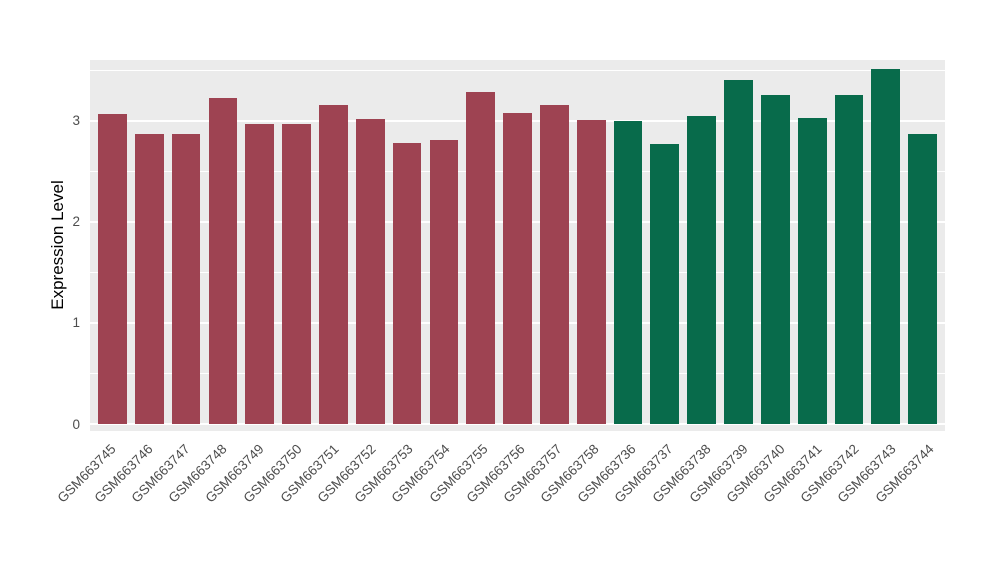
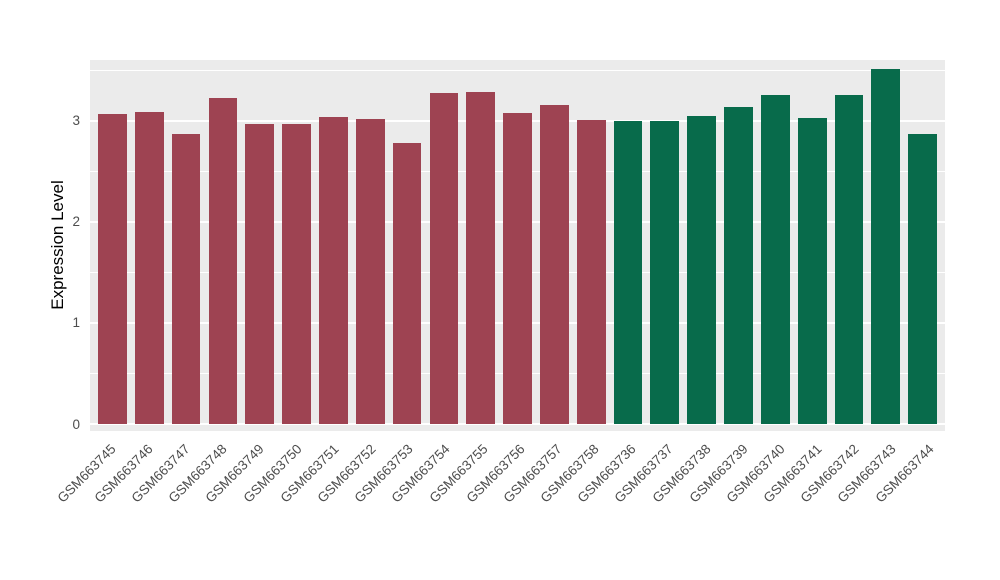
GSM663746: 2.87 -> 3.09
GSM663751: 3.16 -> 3.04
GSM663754: 2.81 -> 3.27
GSM663737: 2.77 -> 3.00
GSM663739: 3.40 -> 3.14
